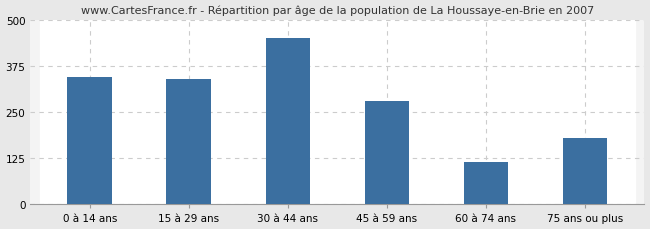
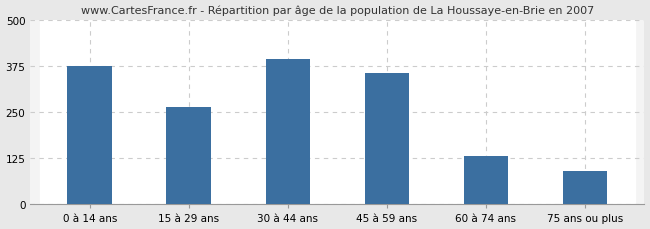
0 à 14 ans: 345 -> 375
15 à 29 ans: 340 -> 265
30 à 44 ans: 450 -> 393
45 à 59 ans: 280 -> 355
60 à 74 ans: 115 -> 130
75 ans ou plus: 180 -> 90
